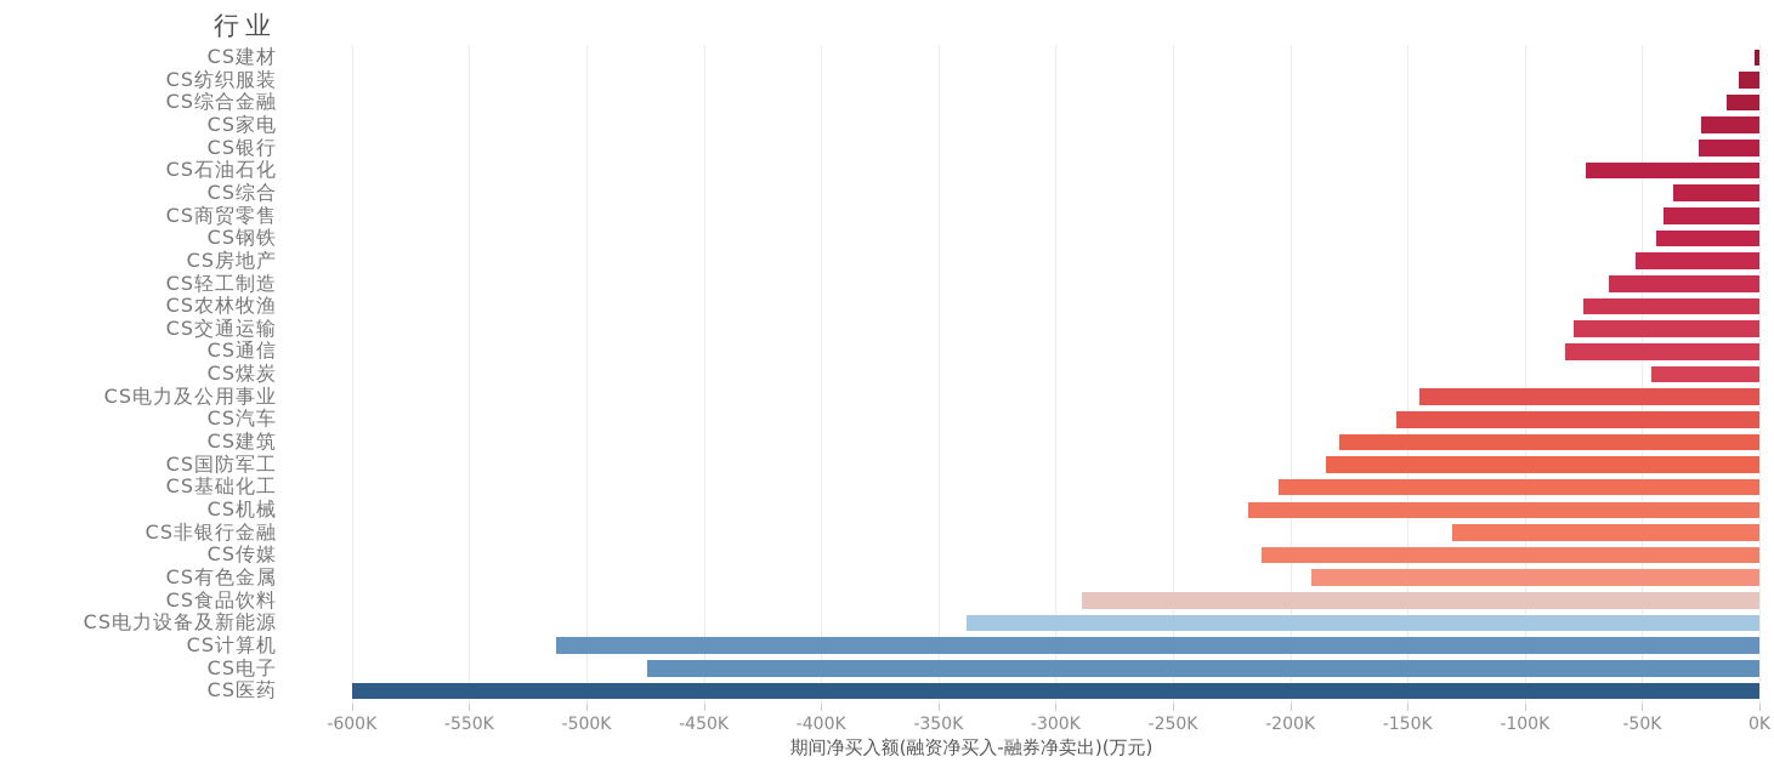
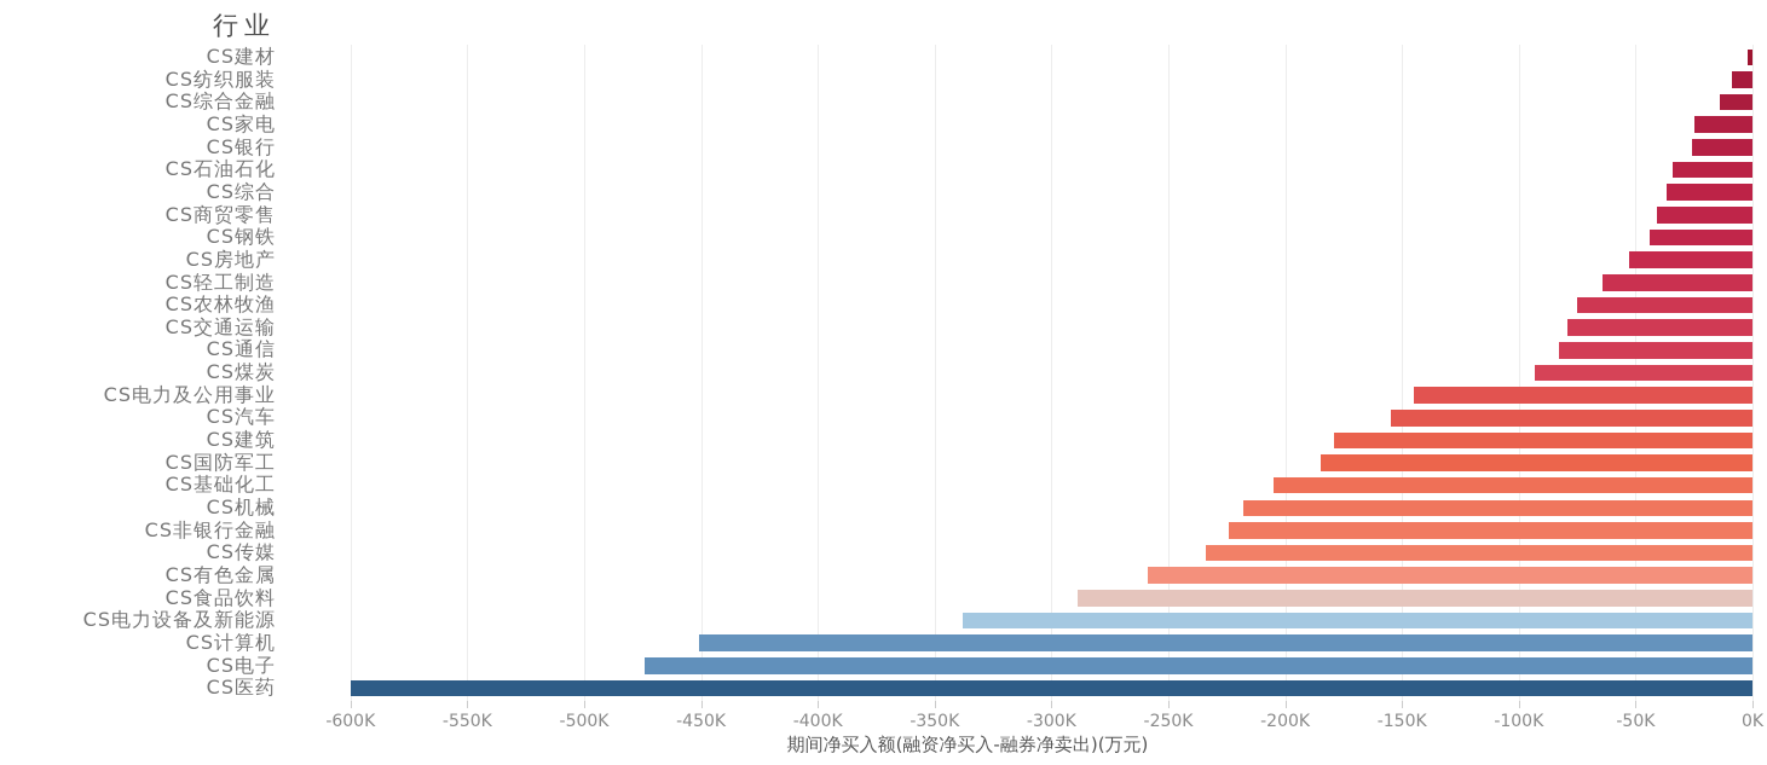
CS石油石化: -74K -> -34K
CS煤炭: -46K -> -93K
CS非银行金融: -131K -> -224K
CS传媒: -212K -> -234K
CS有色金属: -191K -> -259K
CS计算机: -513K -> -451K
